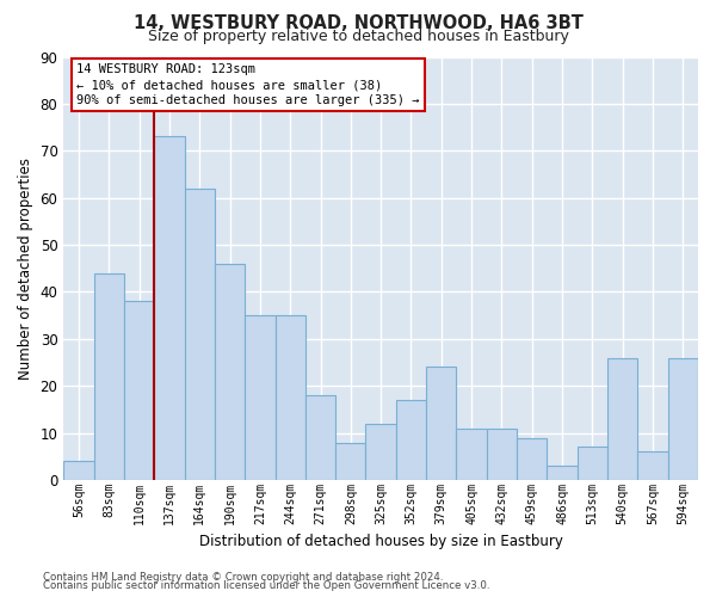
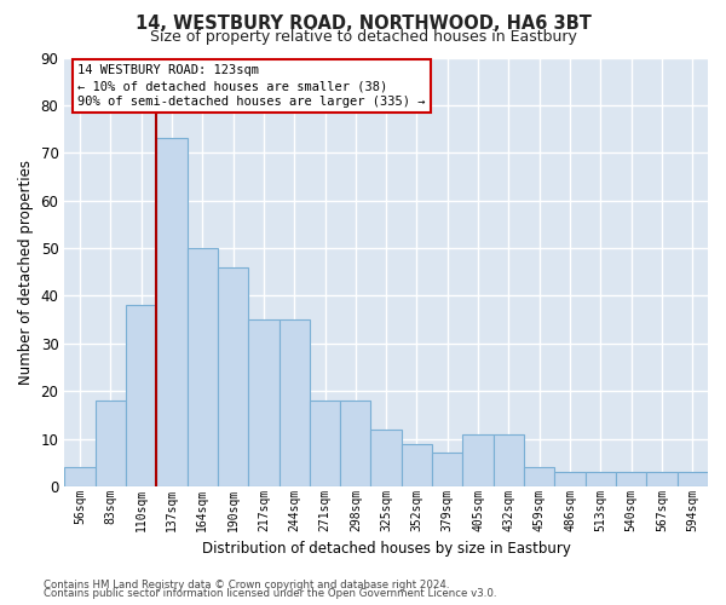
83sqm: 44 -> 18
164sqm: 62 -> 50
298sqm: 8 -> 18
352sqm: 17 -> 9
379sqm: 24 -> 7
459sqm: 9 -> 4
513sqm: 7 -> 3
540sqm: 26 -> 3
567sqm: 6 -> 3
594sqm: 26 -> 3
